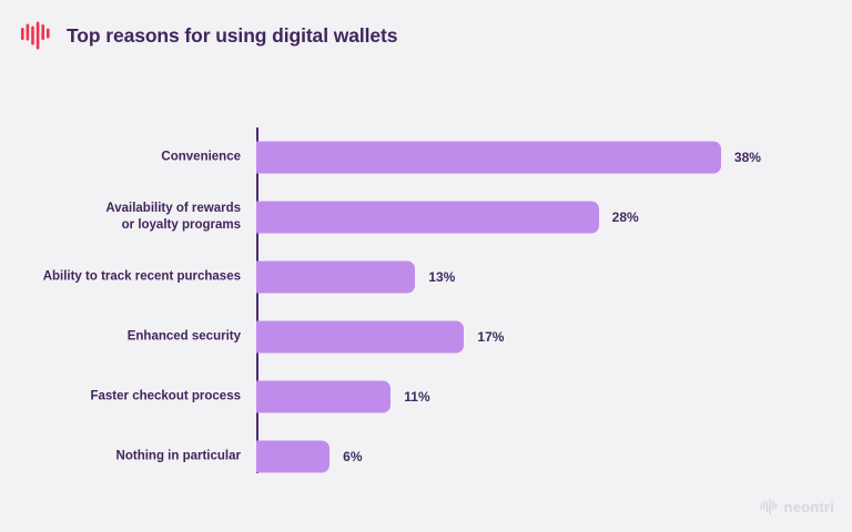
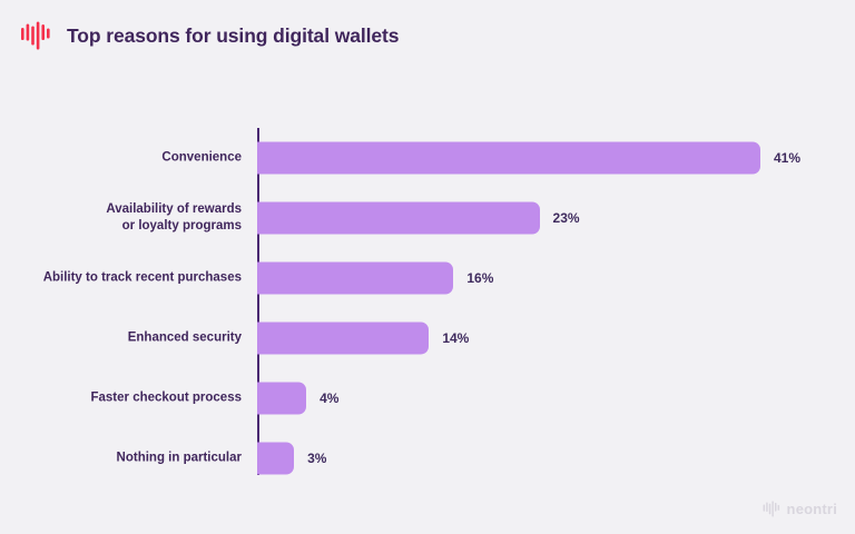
Convenience: 38% -> 41%
Availability of rewards or loyalty programs: 28% -> 23%
Ability to track recent purchases: 13% -> 16%
Enhanced security: 17% -> 14%
Faster checkout process: 11% -> 4%
Nothing in particular: 6% -> 3%
